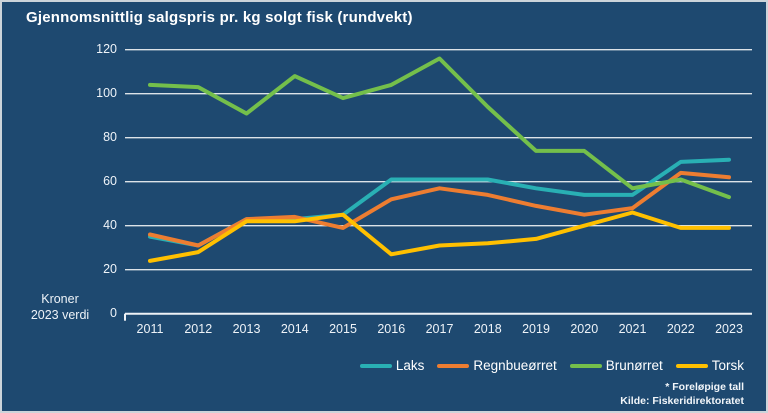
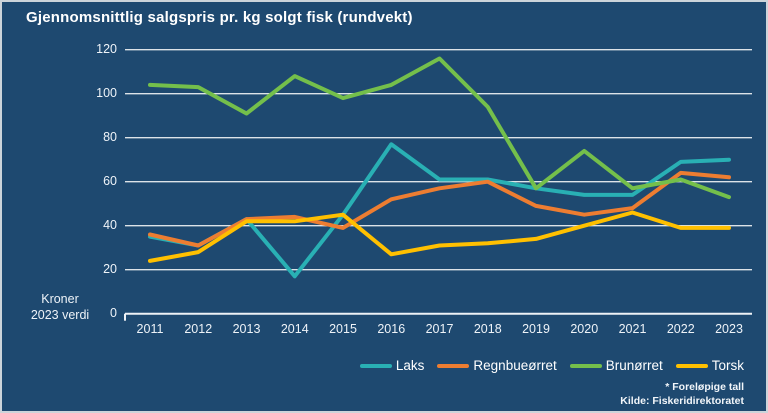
Laks/2014: 43 -> 17
Laks/2016: 61 -> 77
Regnbueørret/2018: 54 -> 60
Brunørret/2019: 74 -> 57
